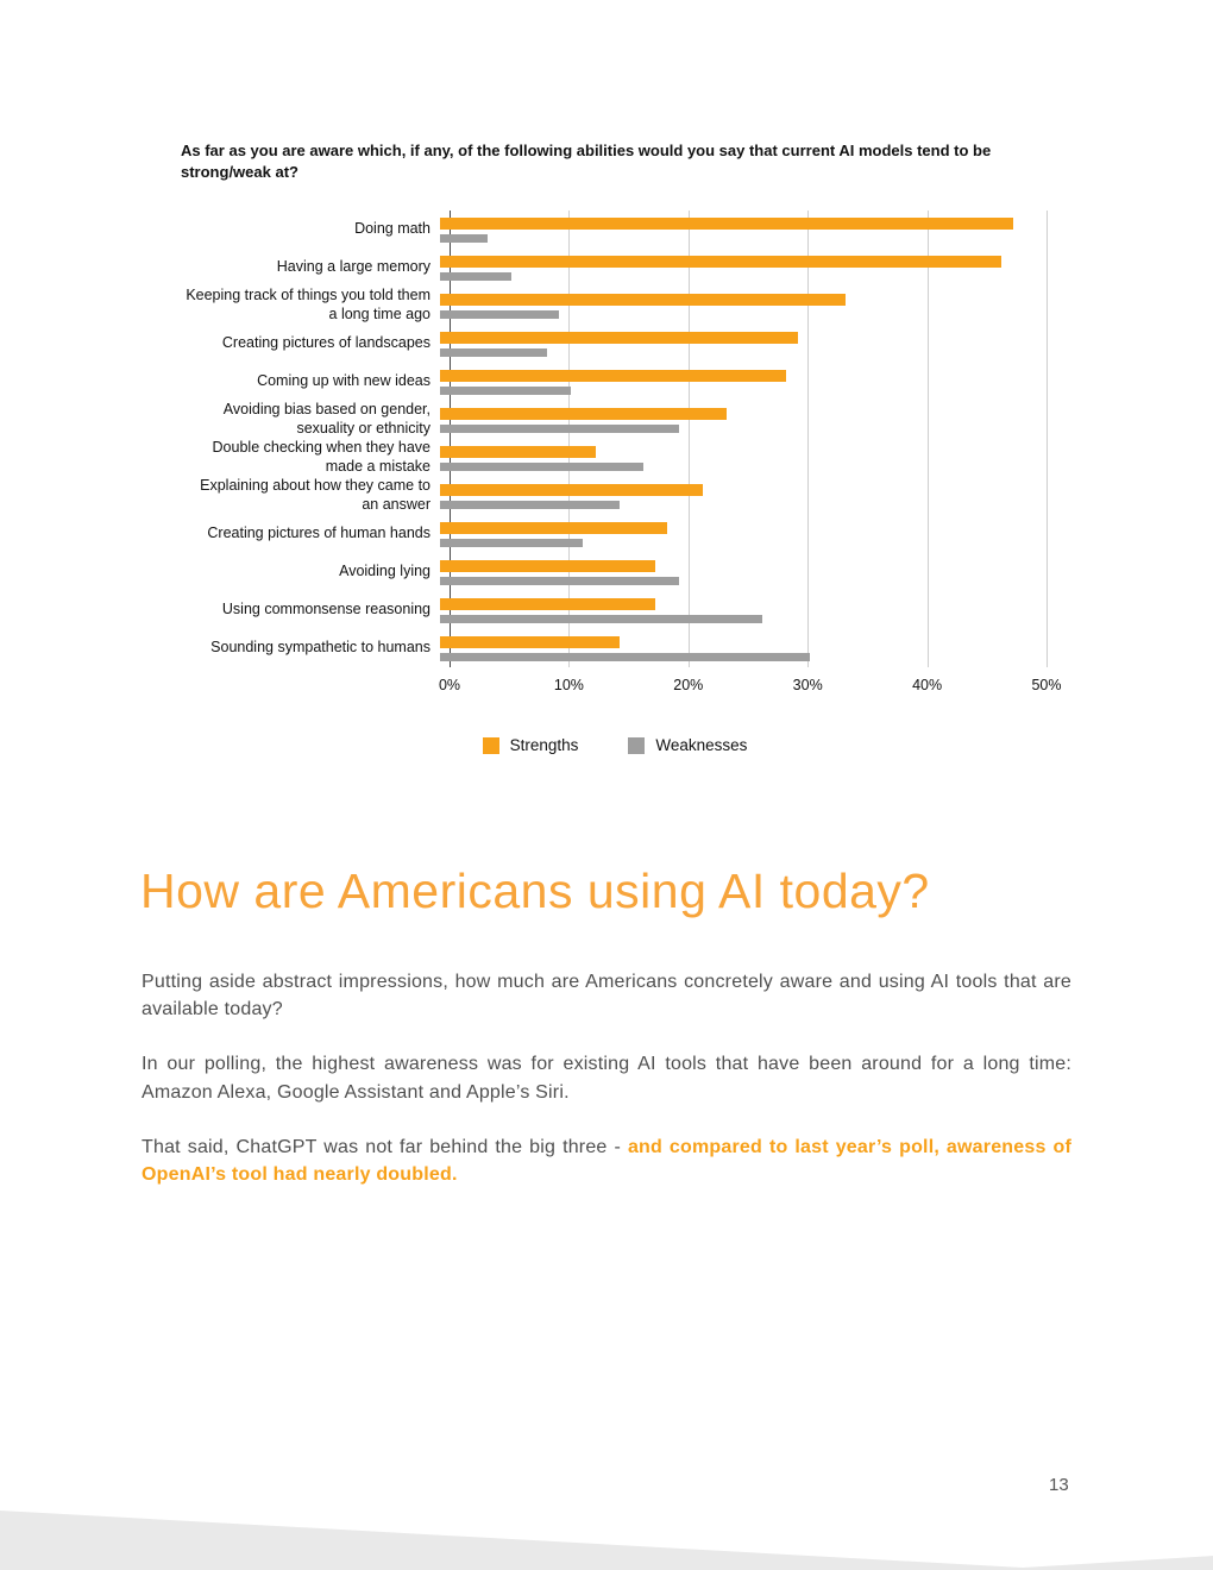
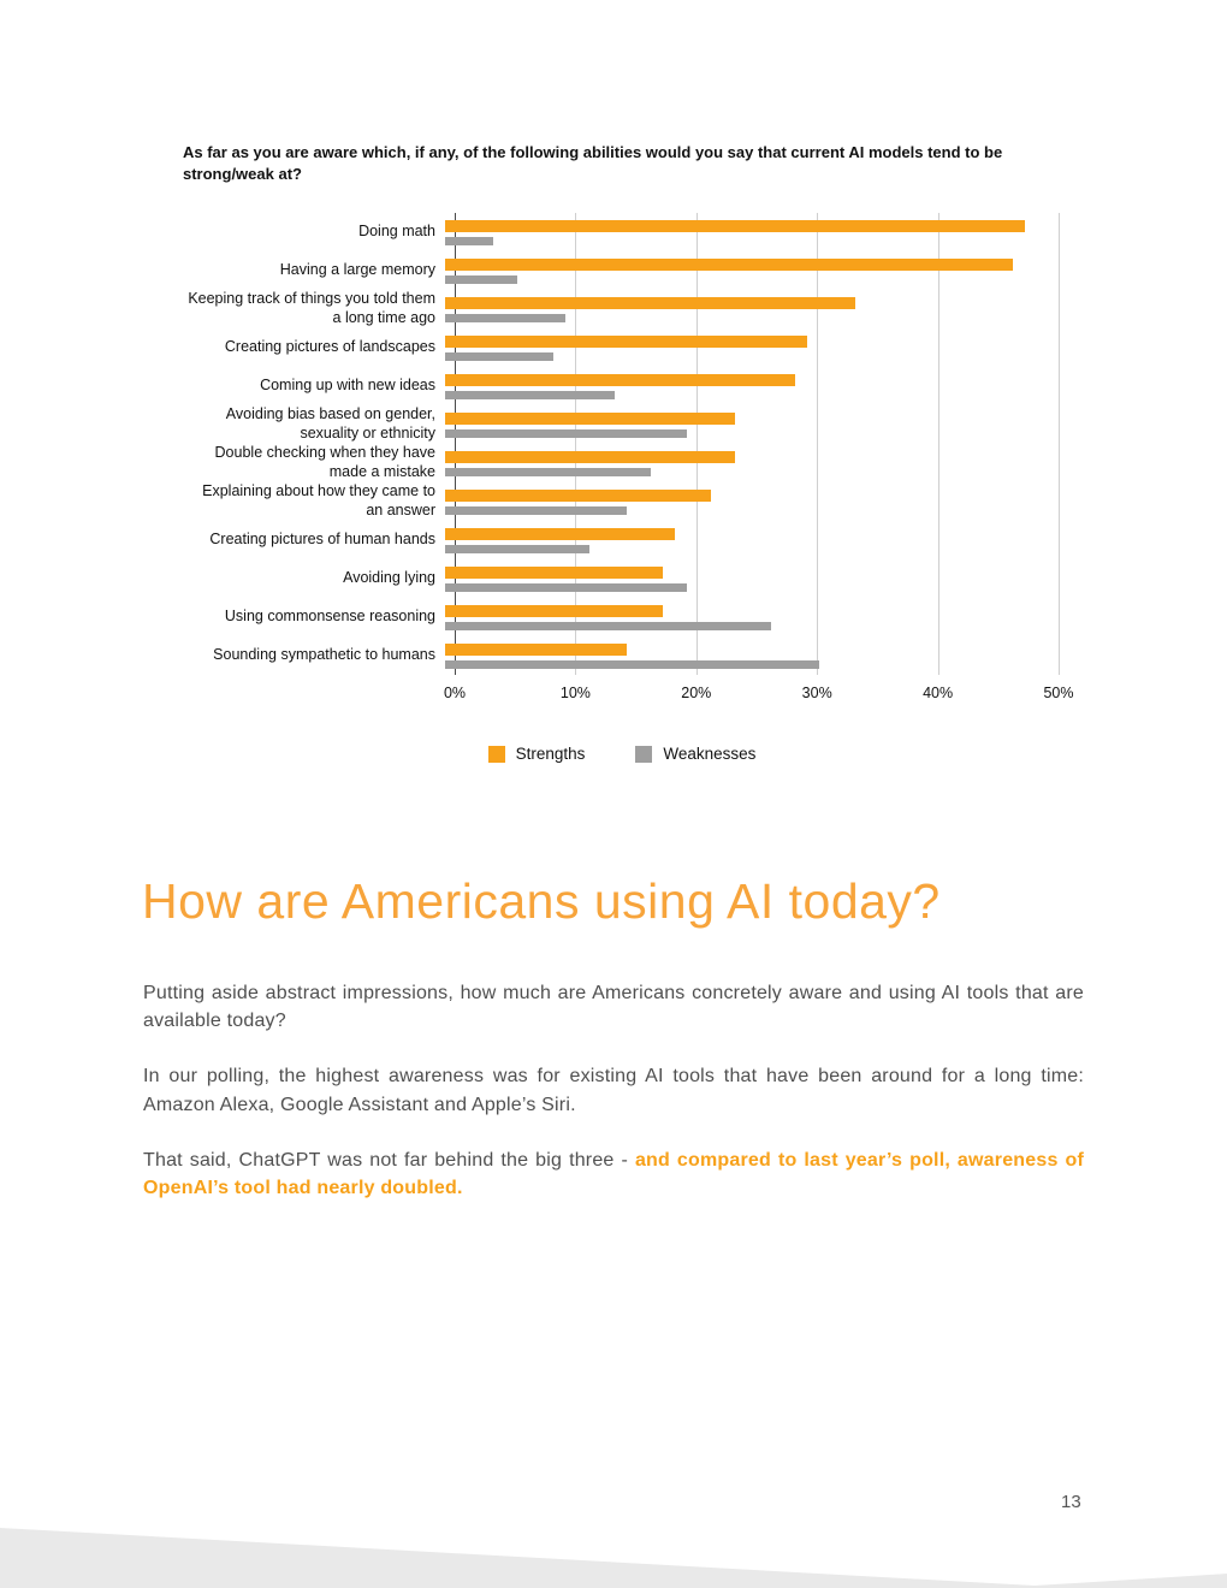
Weaknesses/Coming up with new ideas: 11% -> 14%
Strengths/Double checking when they have made a mistake: 13% -> 24%
